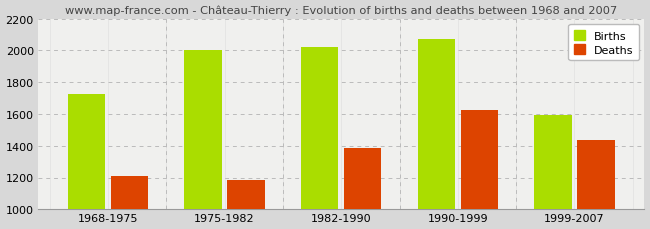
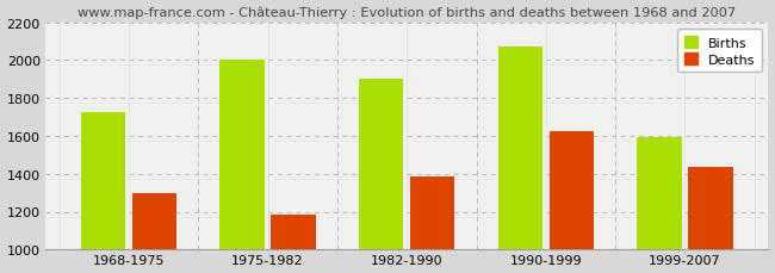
Deaths/1968-1975: 1210 -> 1300
Births/1982-1990: 2020 -> 1900
